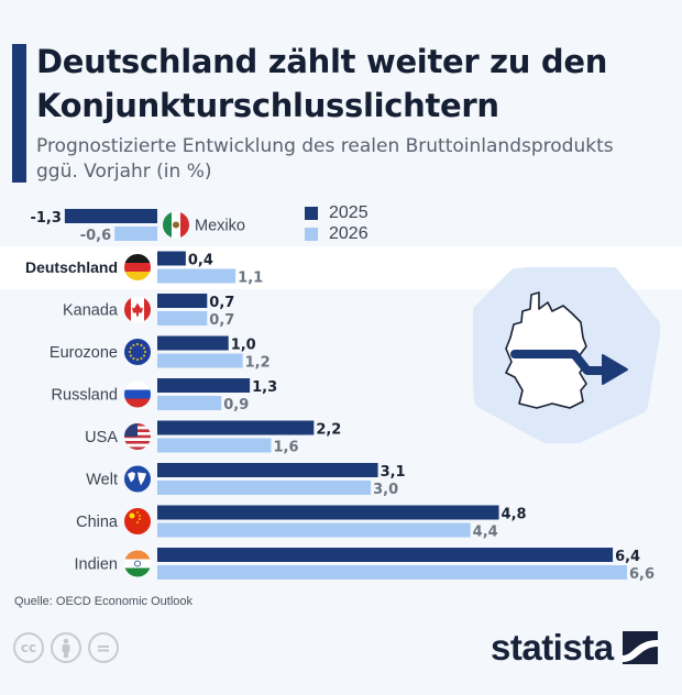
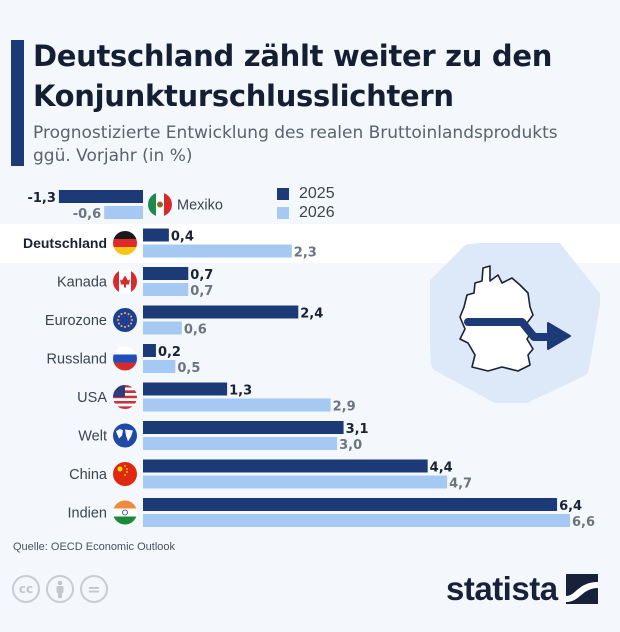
2026/Deutschland: 1,1 -> 2,3
2025/Eurozone: 1,0 -> 2,4
2026/Eurozone: 1,2 -> 0,6
2025/Russland: 1,3 -> 0,2
2026/Russland: 0,9 -> 0,5
2025/USA: 2,2 -> 1,3
2026/USA: 1,6 -> 2,9
2025/China: 4,8 -> 4,4
2026/China: 4,4 -> 4,7
